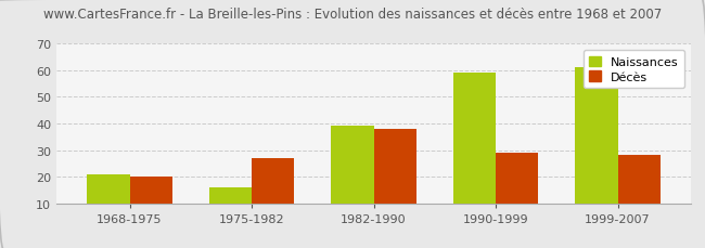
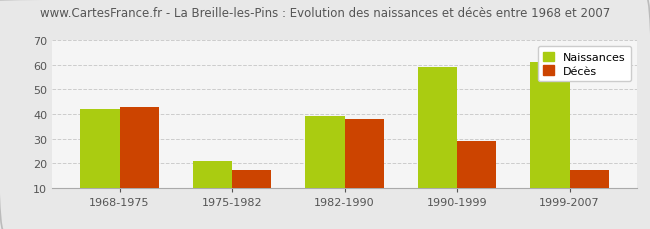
Naissances/1968-1975: 21 -> 42
Décès/1968-1975: 20 -> 43
Naissances/1975-1982: 16 -> 21
Décès/1975-1982: 27 -> 17
Décès/1999-2007: 28 -> 17
